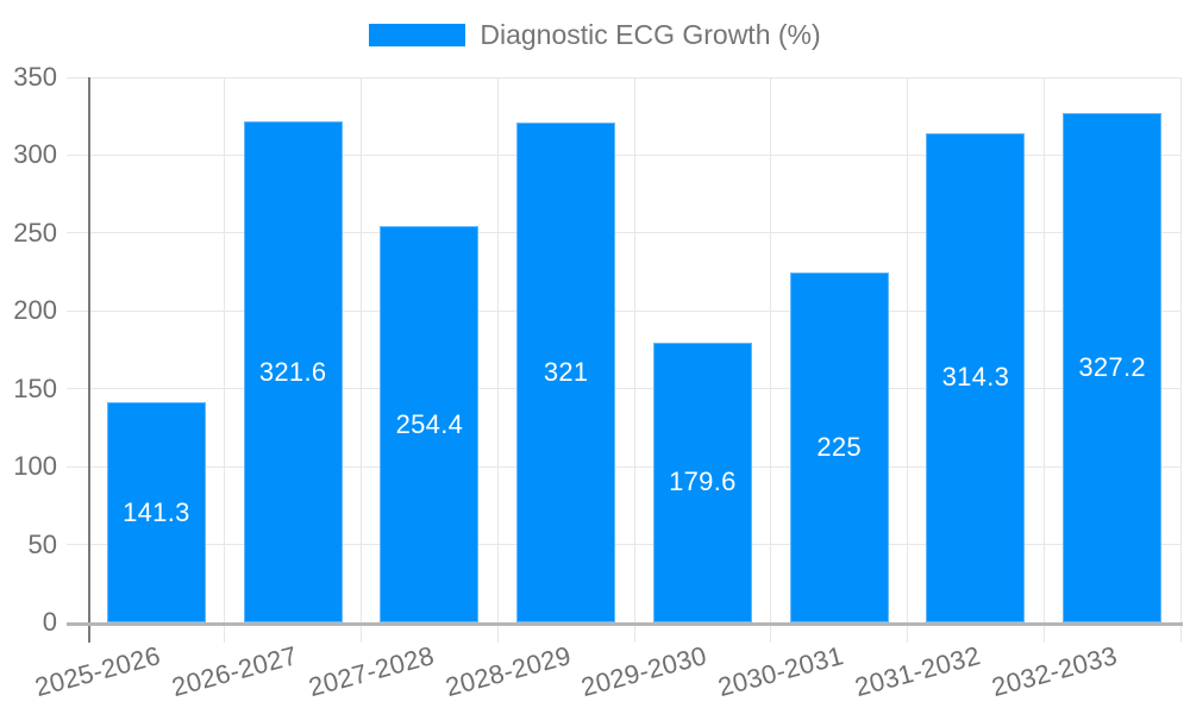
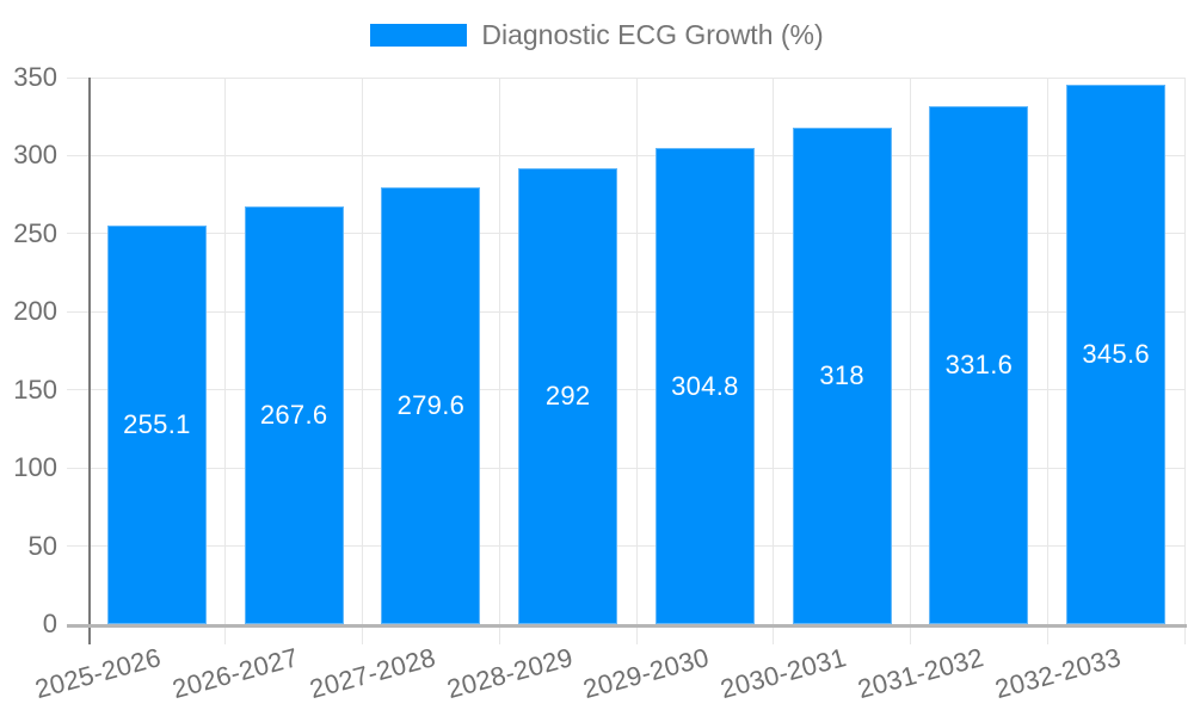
2025-2026: 141.3 -> 255.1
2026-2027: 321.6 -> 267.6
2027-2028: 254.4 -> 279.6
2028-2029: 321 -> 292
2029-2030: 179.6 -> 304.8
2030-2031: 225 -> 318
2031-2032: 314.3 -> 331.6
2032-2033: 327.2 -> 345.6
